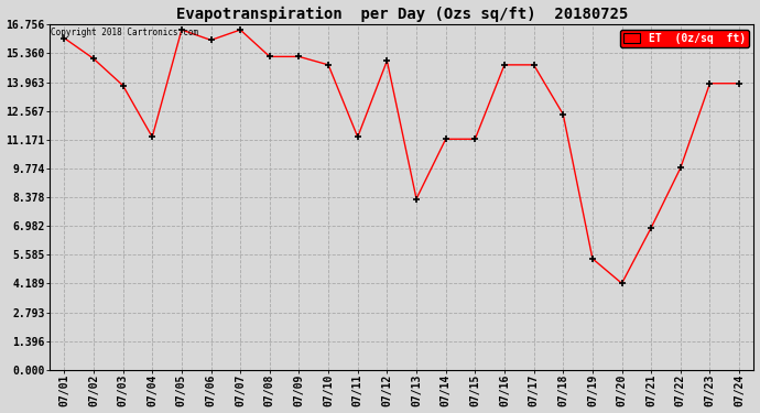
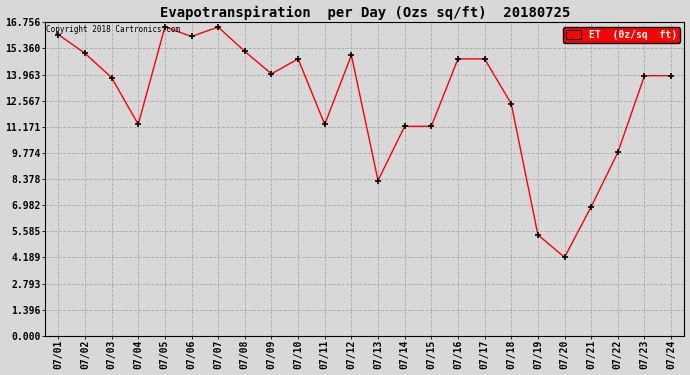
07/09: 15.2 -> 14.0
